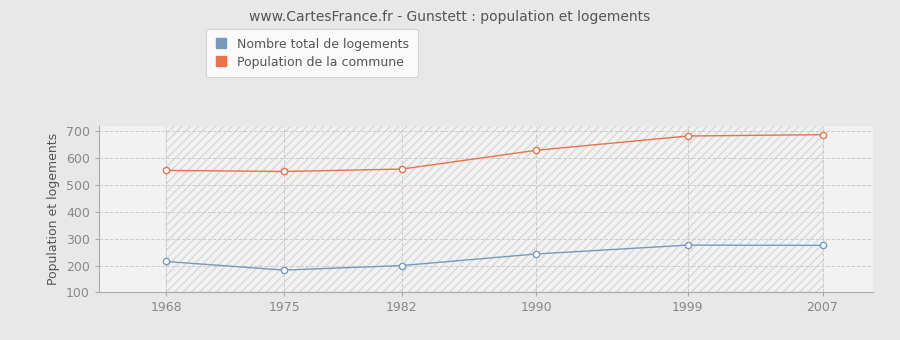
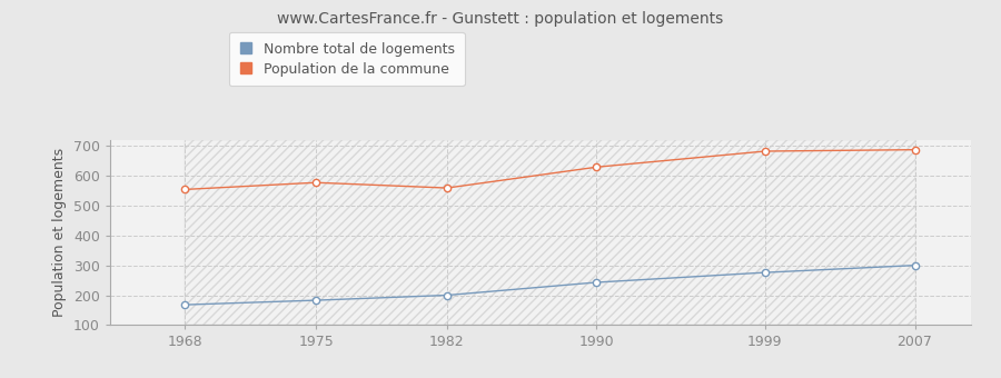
Nombre total de logements/1968: 215 -> 168
Population de la commune/1975: 550 -> 577
Nombre total de logements/2007: 275 -> 300
